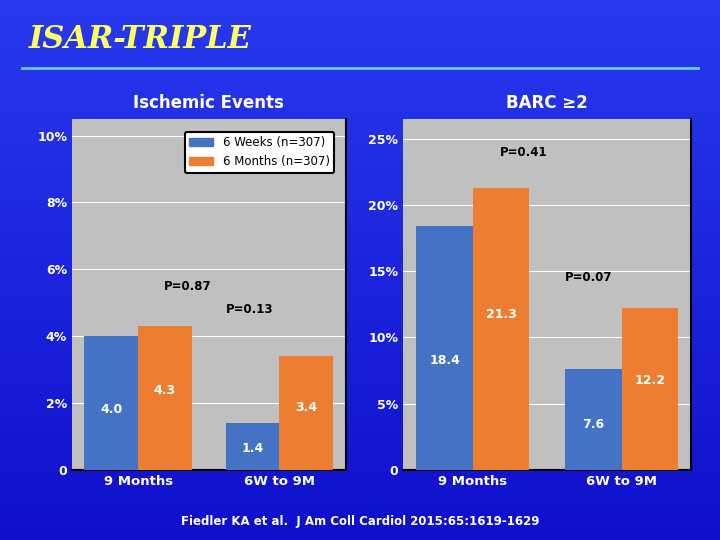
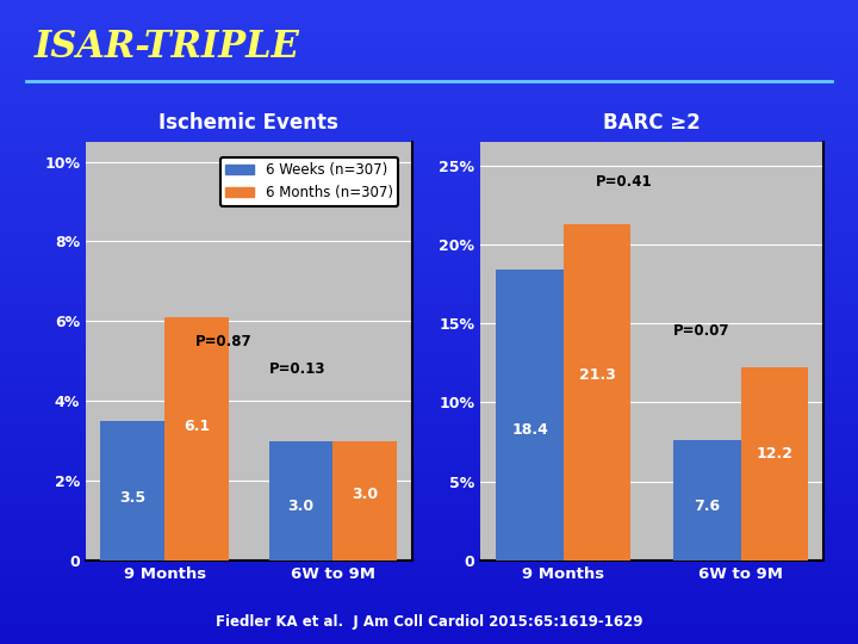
Ischemic Events/6 Weeks (n=307)/9 Months: 4.0 -> 3.5
Ischemic Events/6 Months (n=307)/9 Months: 4.3 -> 6.1
Ischemic Events/6 Weeks (n=307)/6W to 9M: 1.4 -> 3.0
Ischemic Events/6 Months (n=307)/6W to 9M: 3.4 -> 3.0
